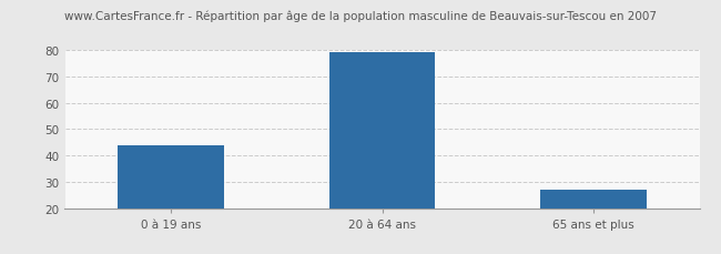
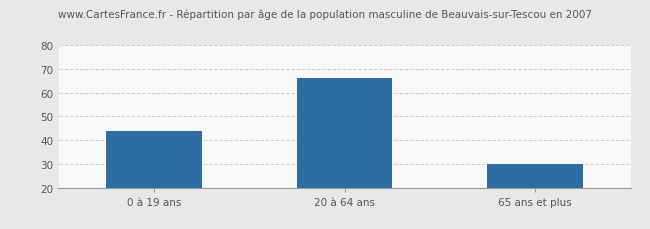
20 à 64 ans: 79 -> 66
65 ans et plus: 27 -> 30
